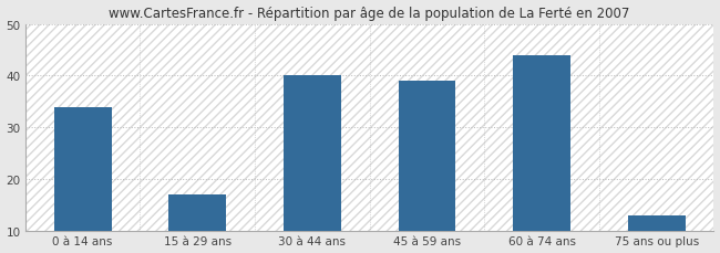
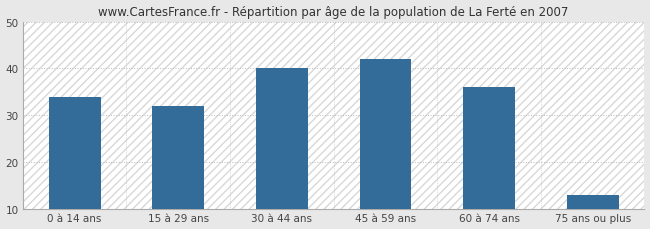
15 à 29 ans: 17 -> 32
45 à 59 ans: 39 -> 42
60 à 74 ans: 44 -> 36
